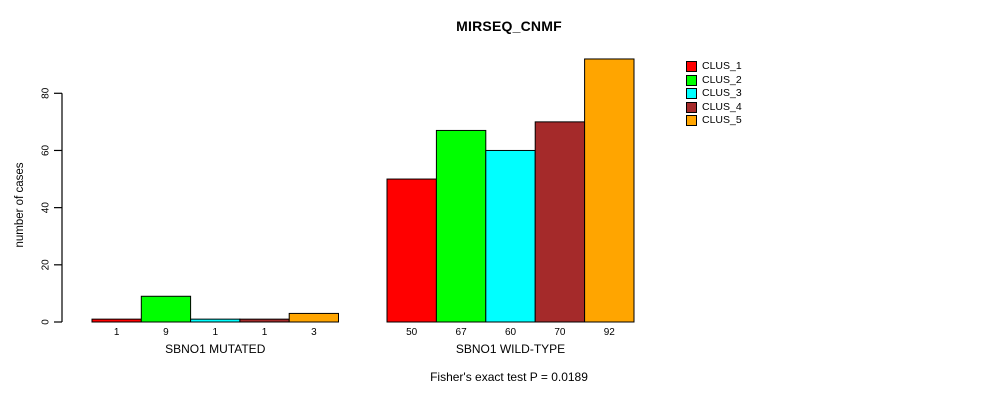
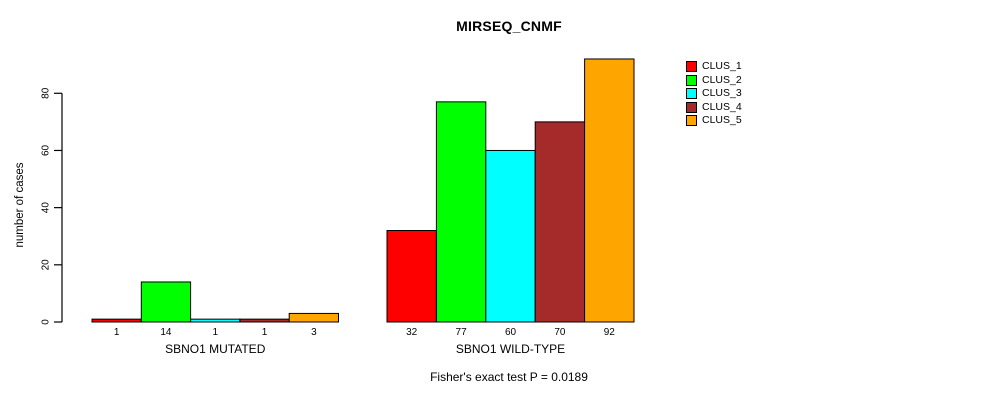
CLUS_2/SBNO1 MUTATED: 9 -> 14
CLUS_1/SBNO1 WILD-TYPE: 50 -> 32
CLUS_2/SBNO1 WILD-TYPE: 67 -> 77
